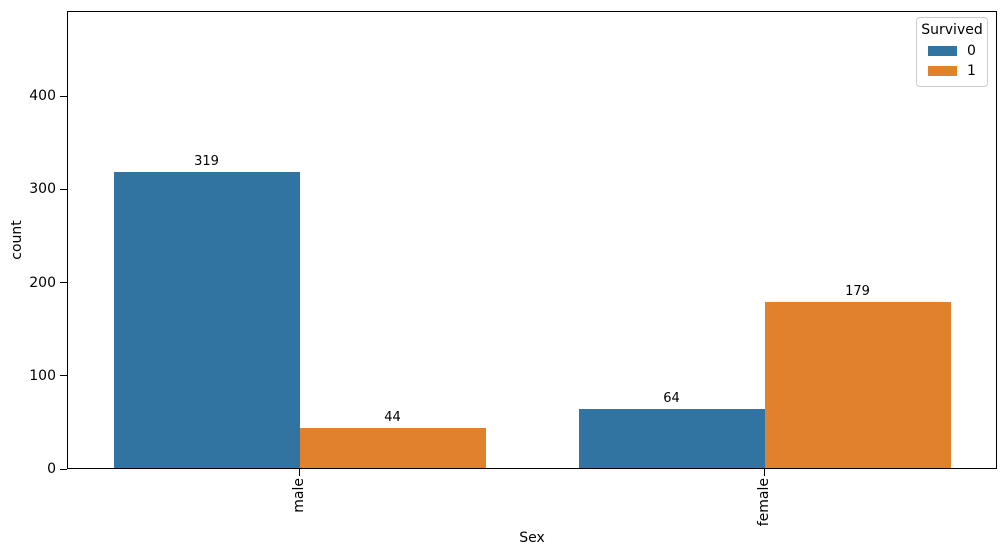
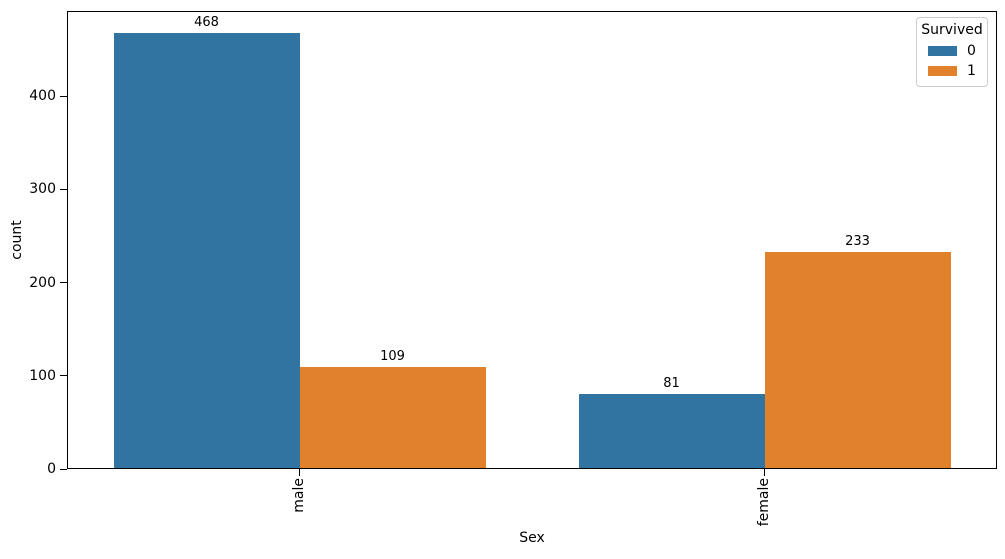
0/male: 319 -> 468
1/male: 44 -> 109
0/female: 64 -> 81
1/female: 179 -> 233
